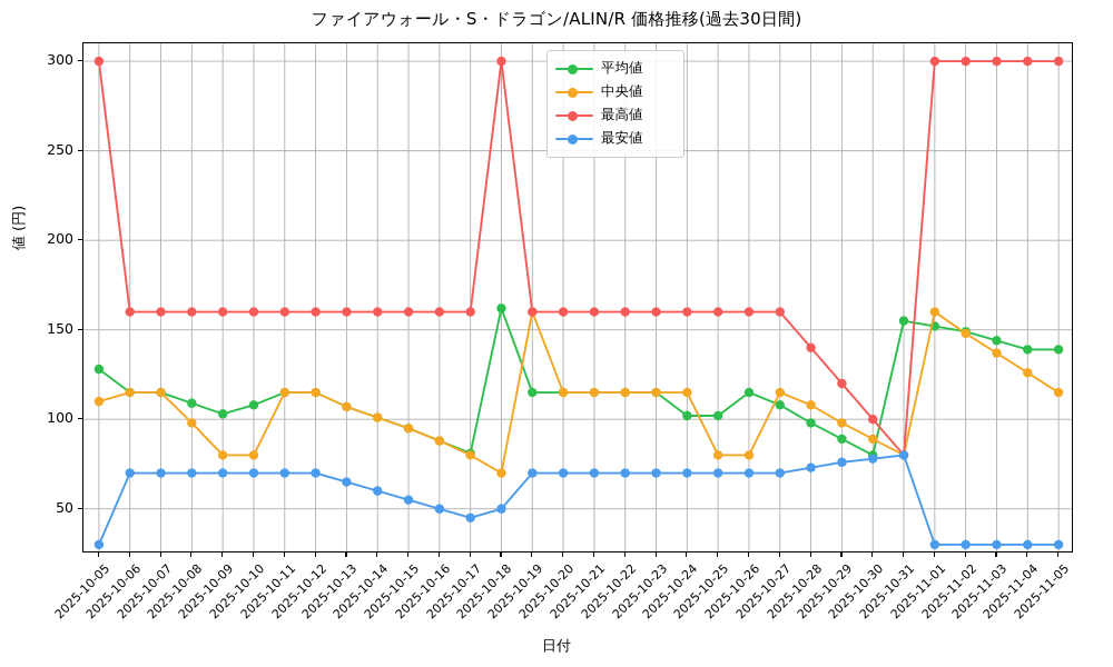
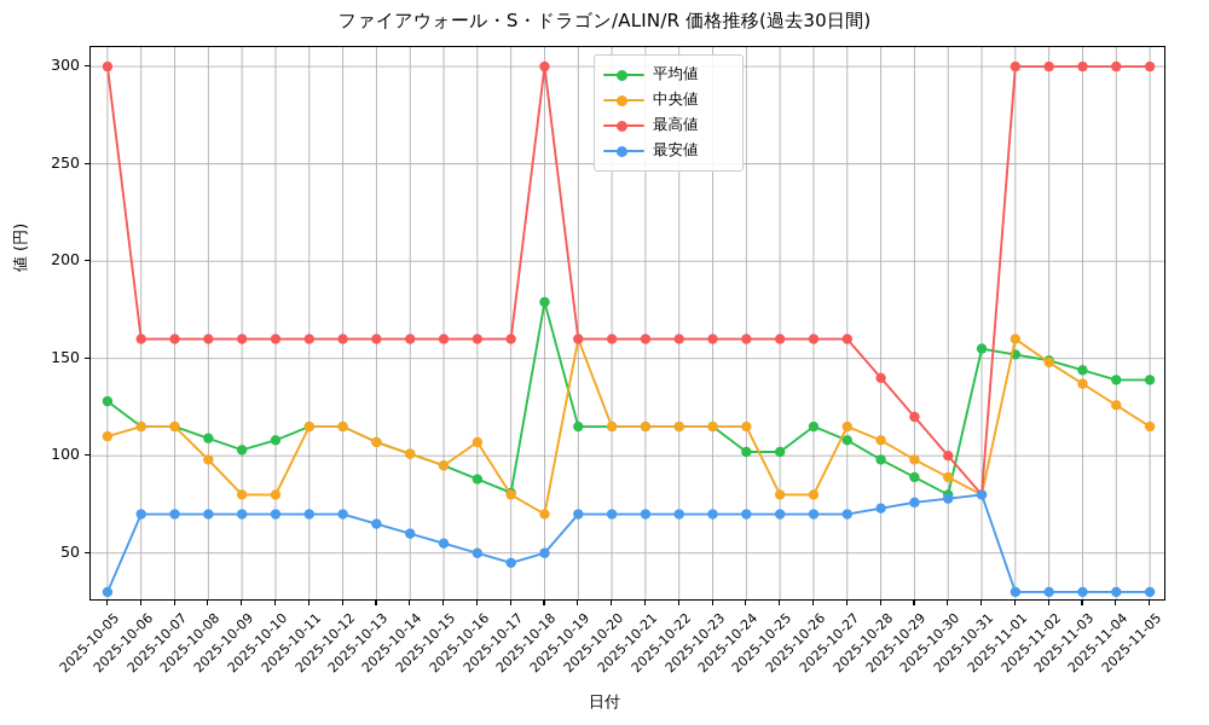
中央値/2025-10-16: 88 -> 107
平均値/2025-10-18: 162 -> 179
